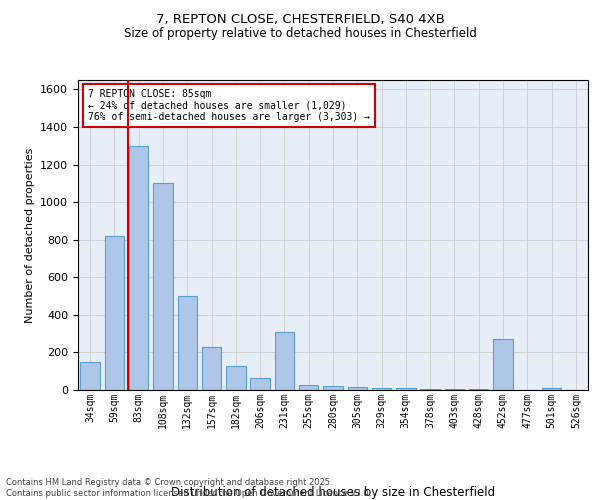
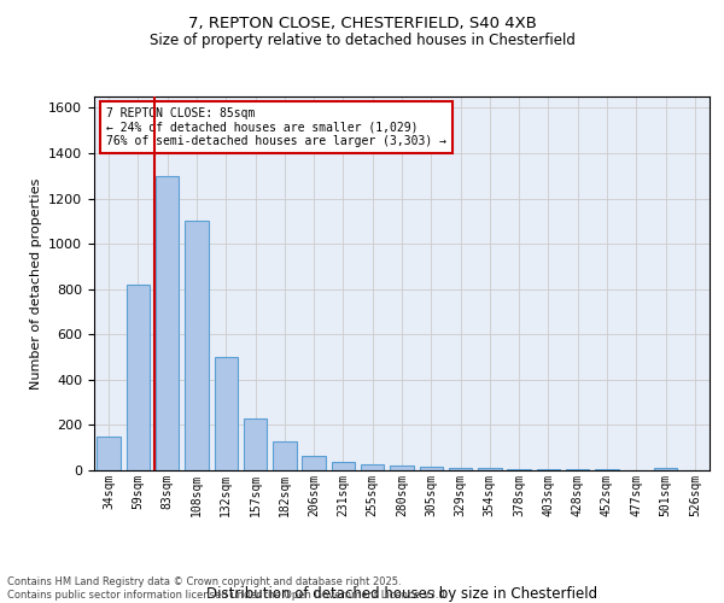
231sqm: 310 -> 40
452sqm: 270 -> 0
